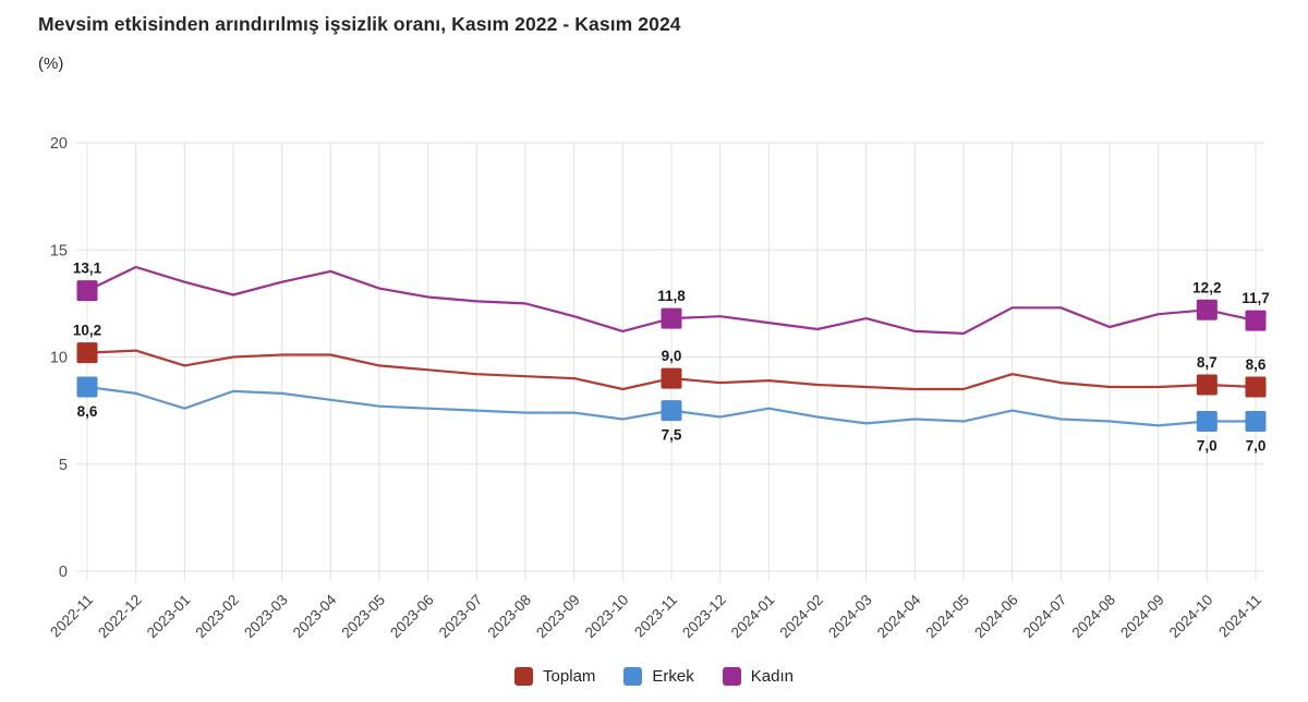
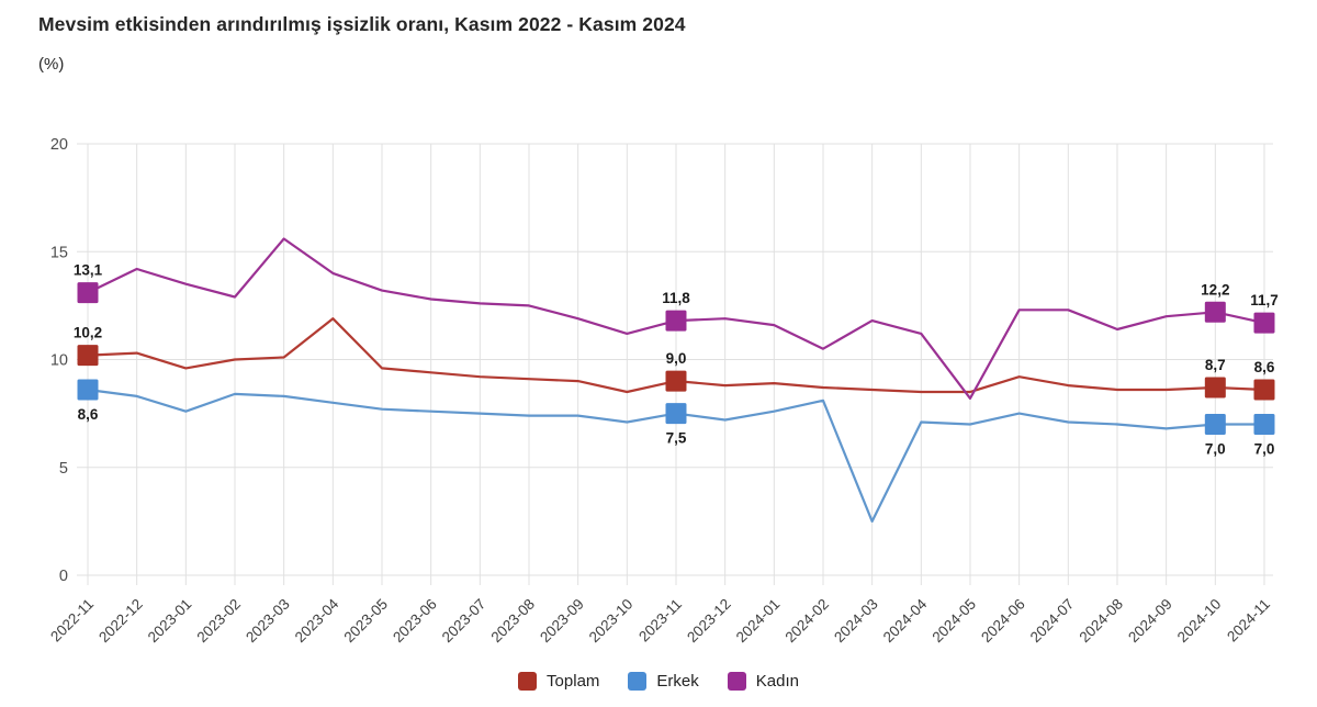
Kadın/2023-03: 13.5 -> 15.6
Toplam/2023-04: 10.1 -> 11.9
Erkek/2024-02: 7.2 -> 8.1
Kadın/2024-02: 11.3 -> 10.5
Erkek/2024-03: 6.9 -> 2.5
Kadın/2024-05: 11.1 -> 8.2
